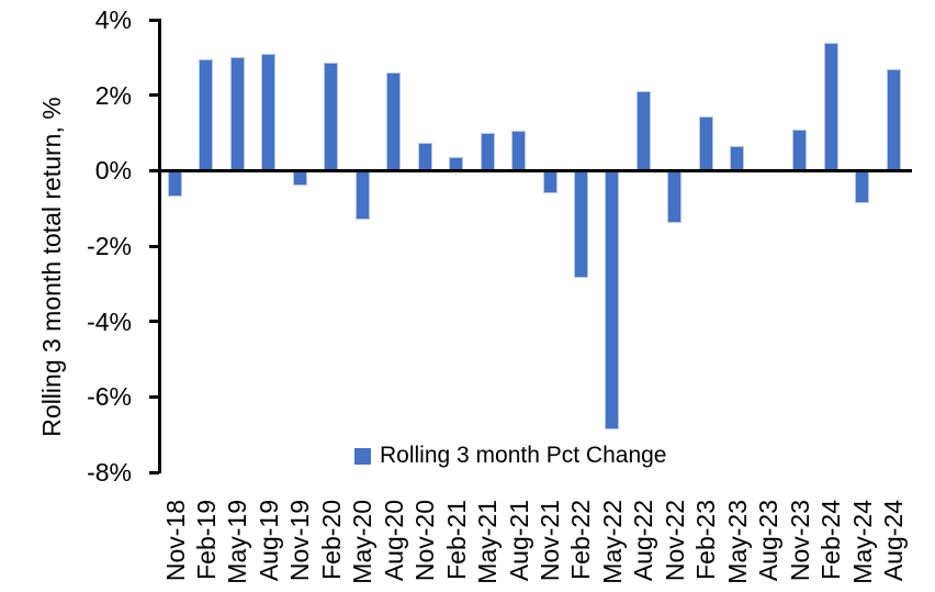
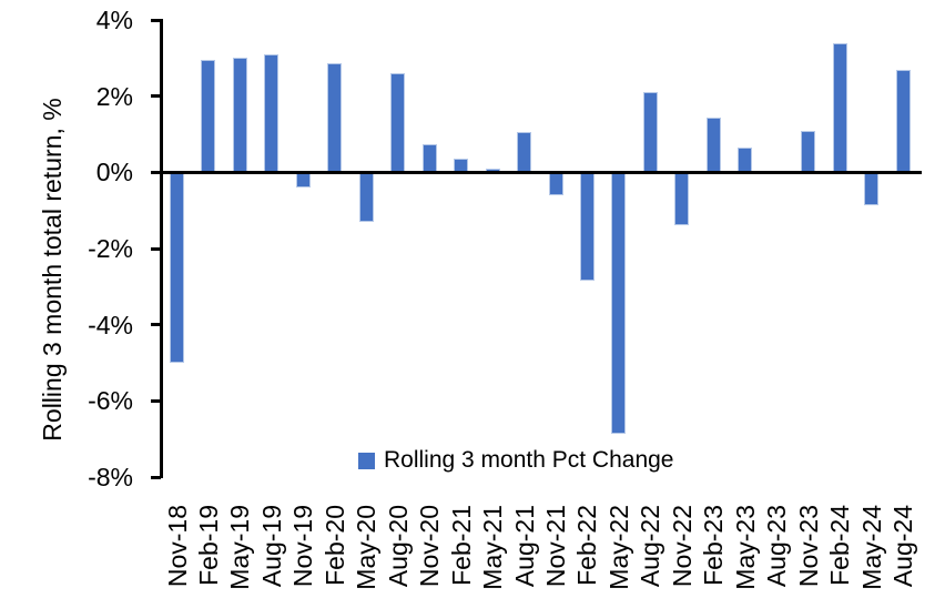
Nov-18: -0.7% -> -5.0%
May-21: 1.0% -> 0.1%
